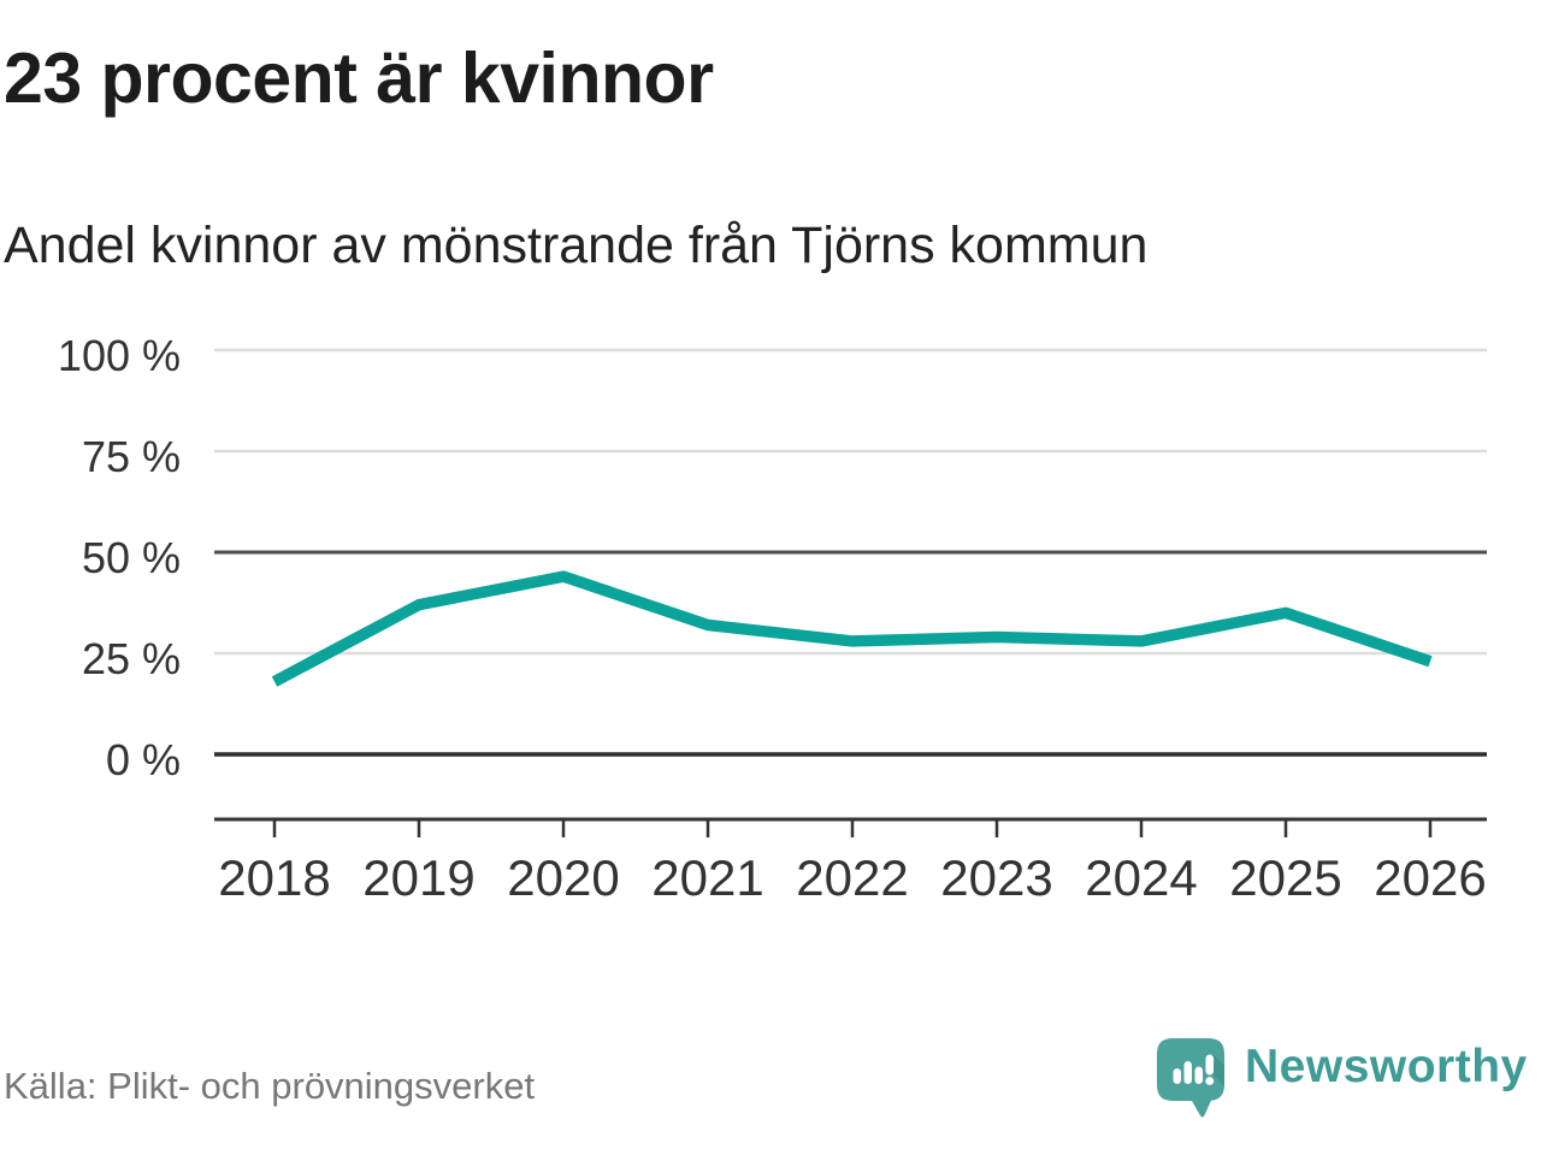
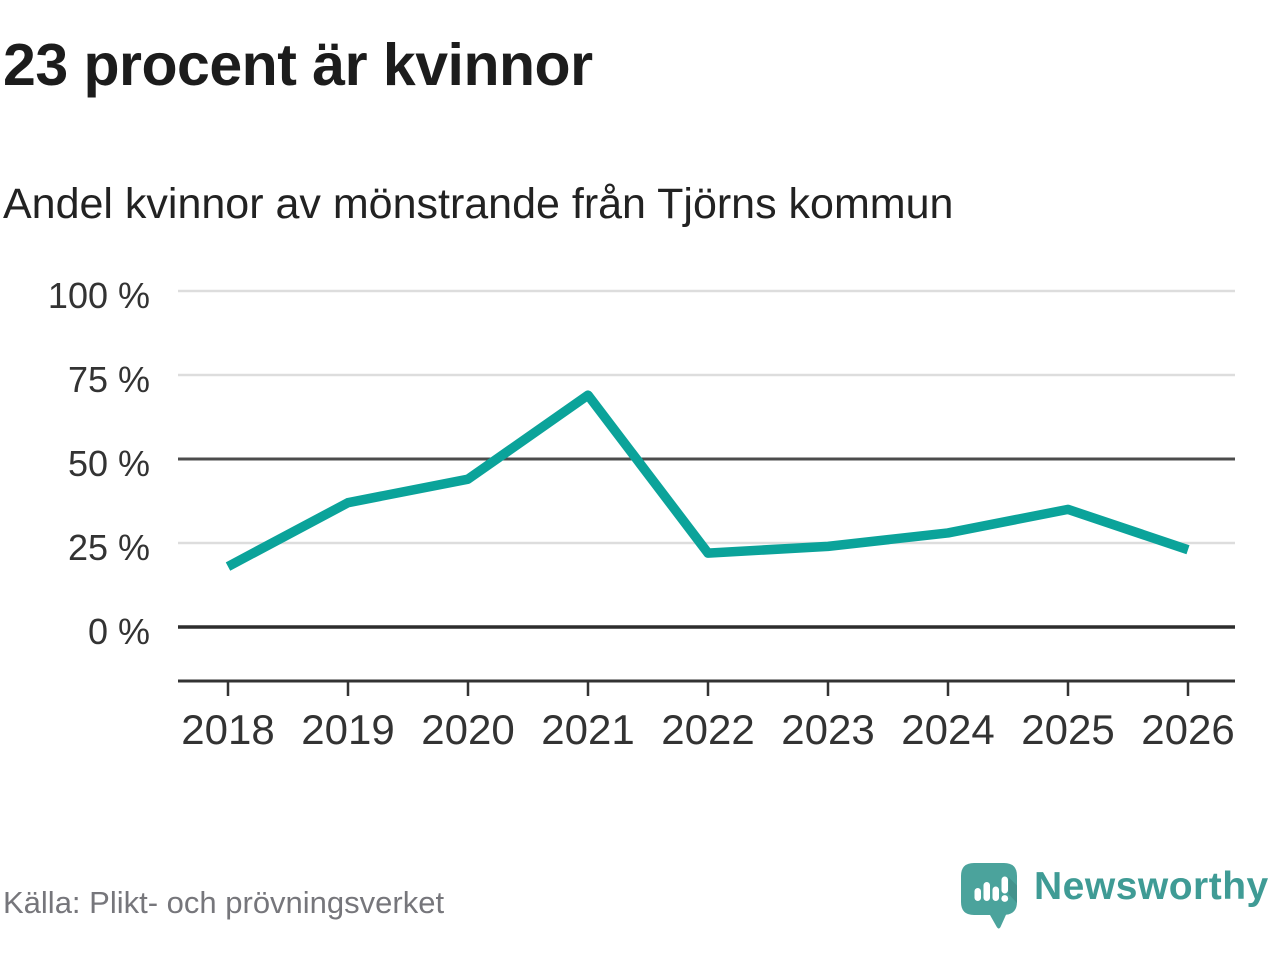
2021: 32% -> 69%
2022: 28% -> 22%
2023: 29% -> 24%
